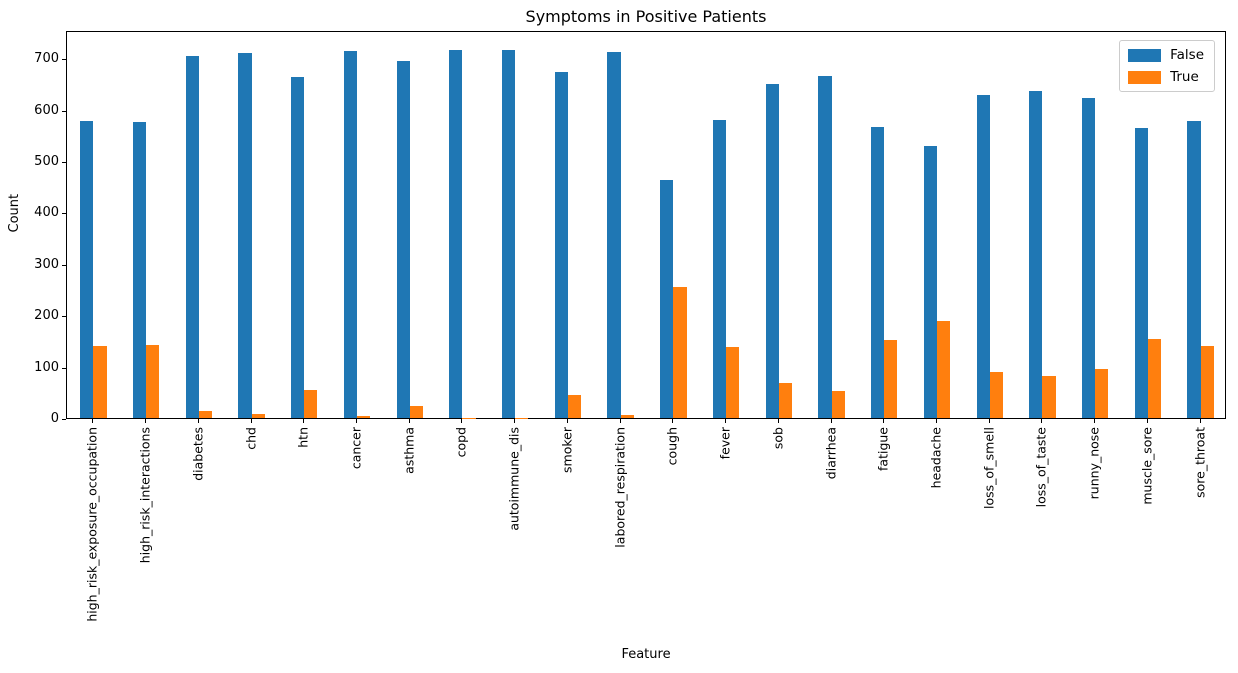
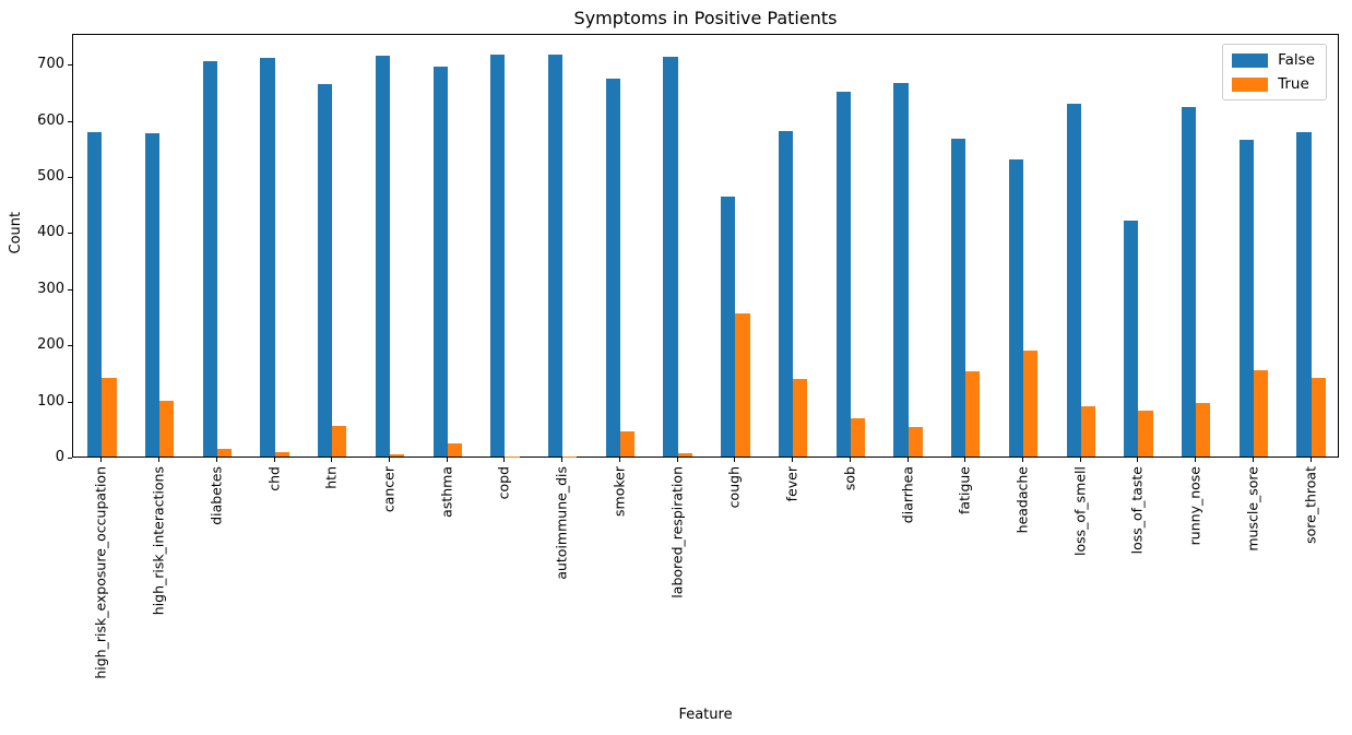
True/high_risk_interactions: 140 -> 100
False/loss_of_taste: 640 -> 420
